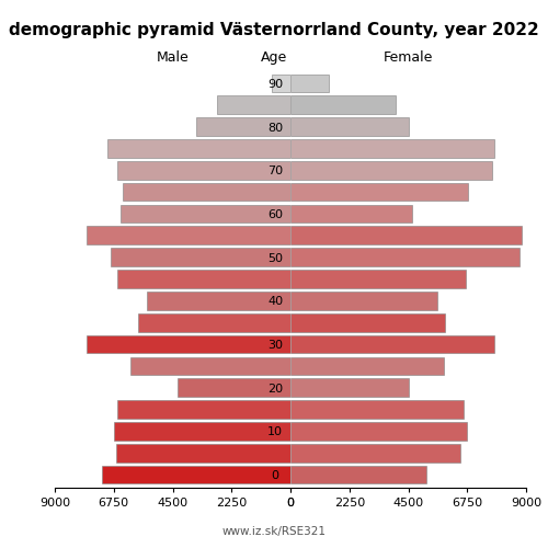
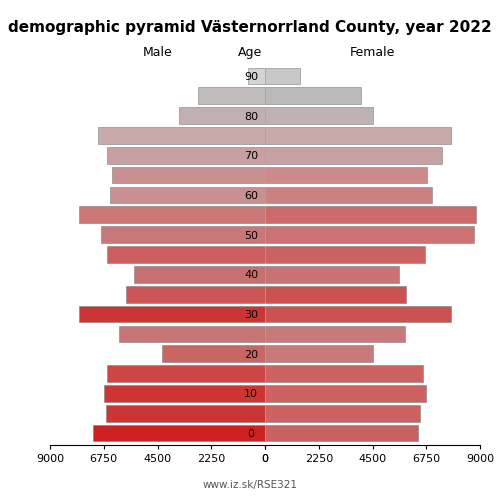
Female/70: 7700 -> 7400
Female/60: 4650 -> 7000
Female/0: 5200 -> 6400
